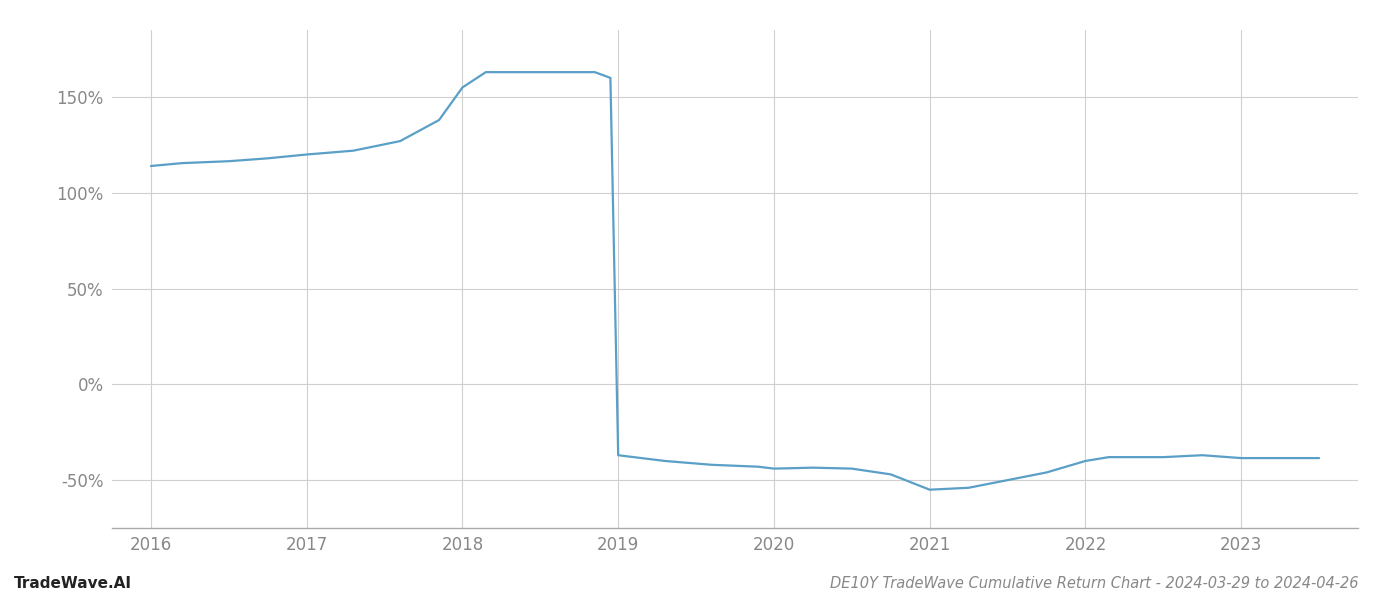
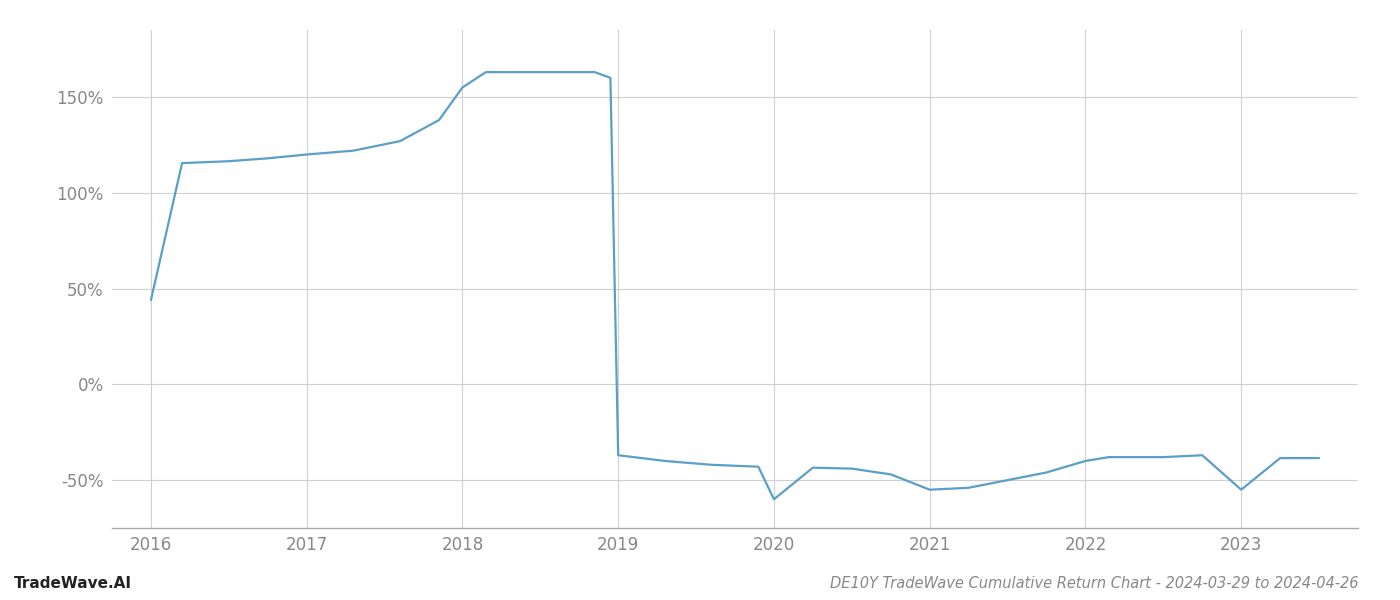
2016: 114% -> 44%
2020: -44% -> -60%
2023: -39% -> -55%
